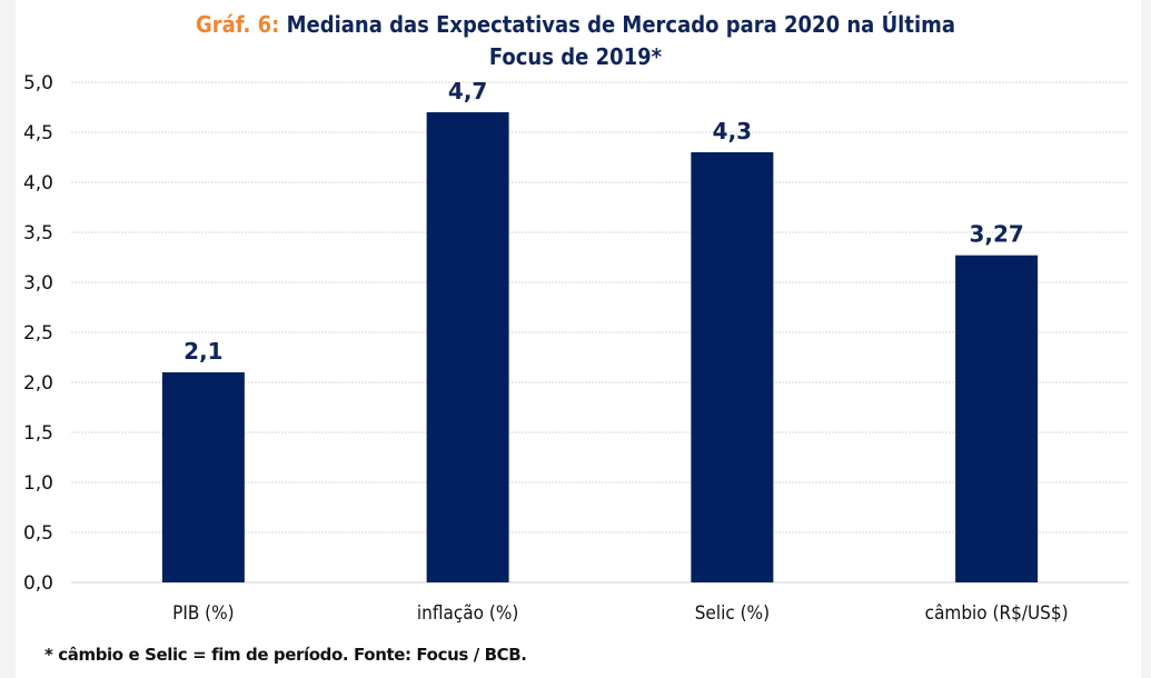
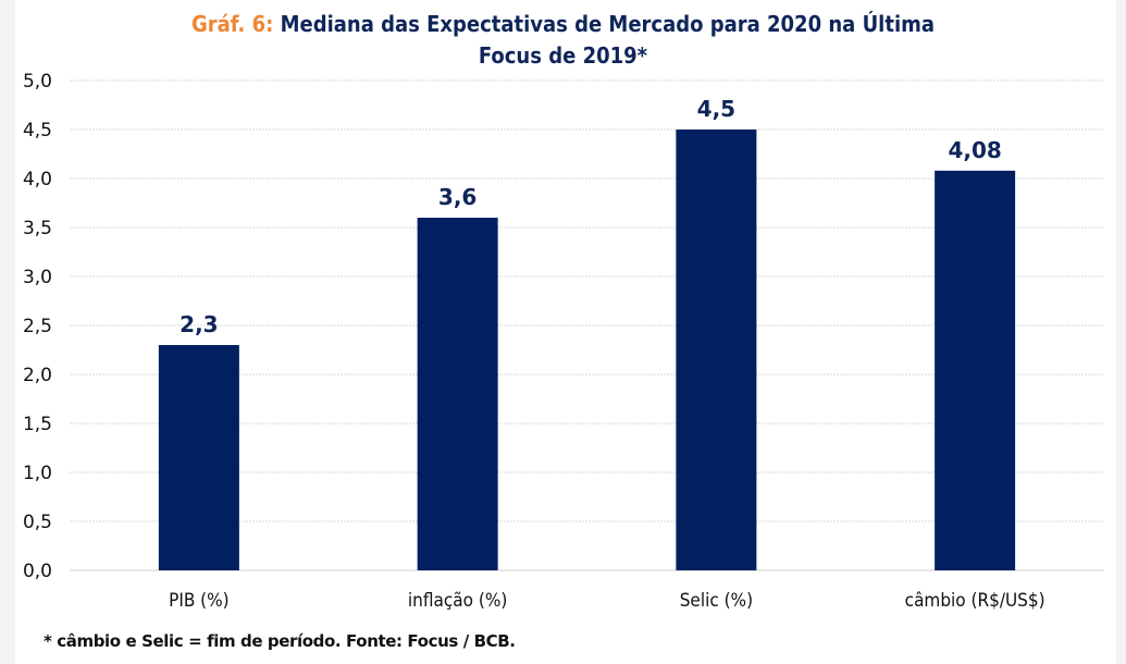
PIB (%): 2,1 -> 2,3
inflação (%): 4,7 -> 3,6
Selic (%): 4,3 -> 4,5
câmbio (R$/US$): 3,27 -> 4,08
